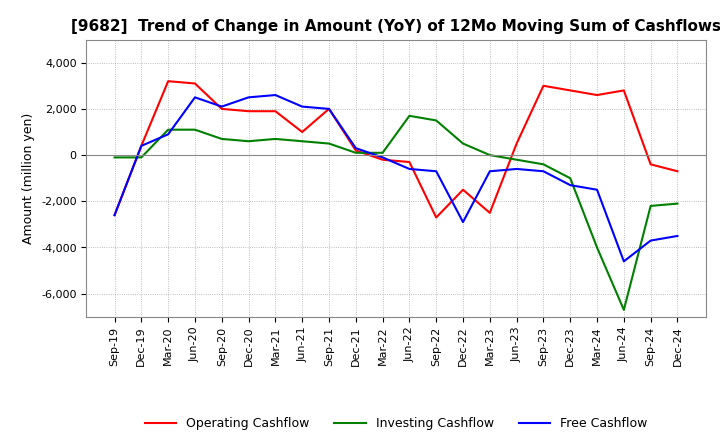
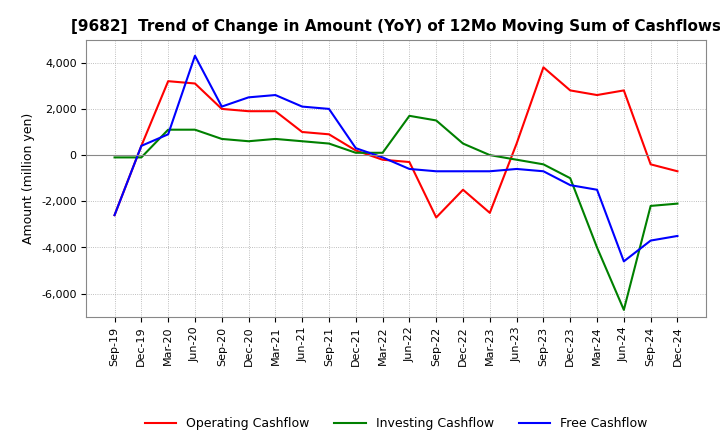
Free Cashflow/Jun-20: 2,500 -> 4,300
Operating Cashflow/Sep-21: 2,000 -> 900
Free Cashflow/Dec-22: -2,900 -> -700
Operating Cashflow/Sep-23: 3,000 -> 3,800
